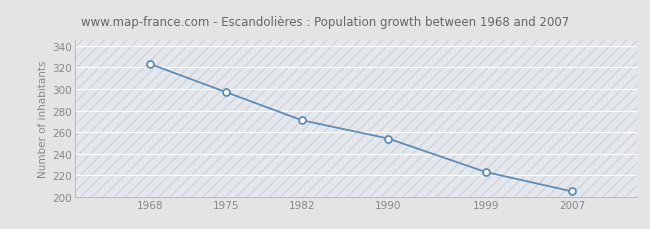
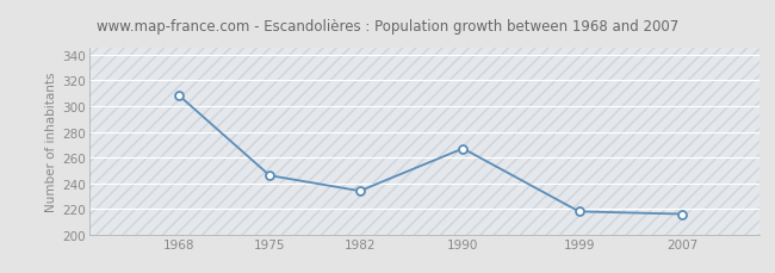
1968: 323 -> 308
1975: 297 -> 246
1982: 271 -> 234
1990: 254 -> 267
1999: 223 -> 218
2007: 205 -> 216
